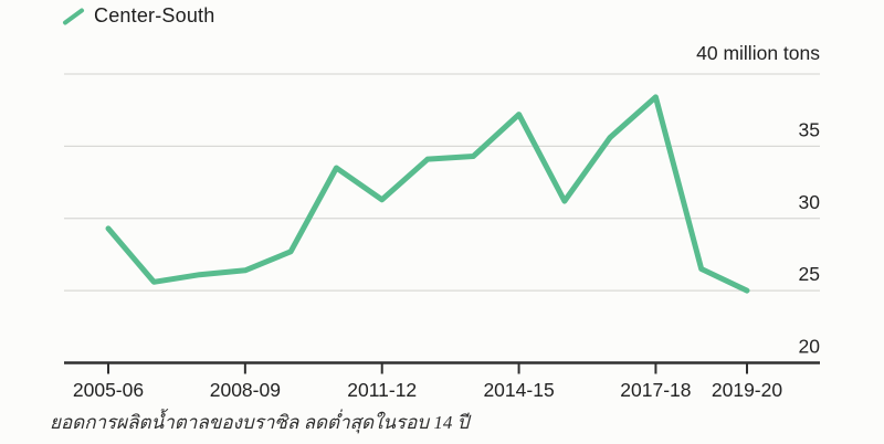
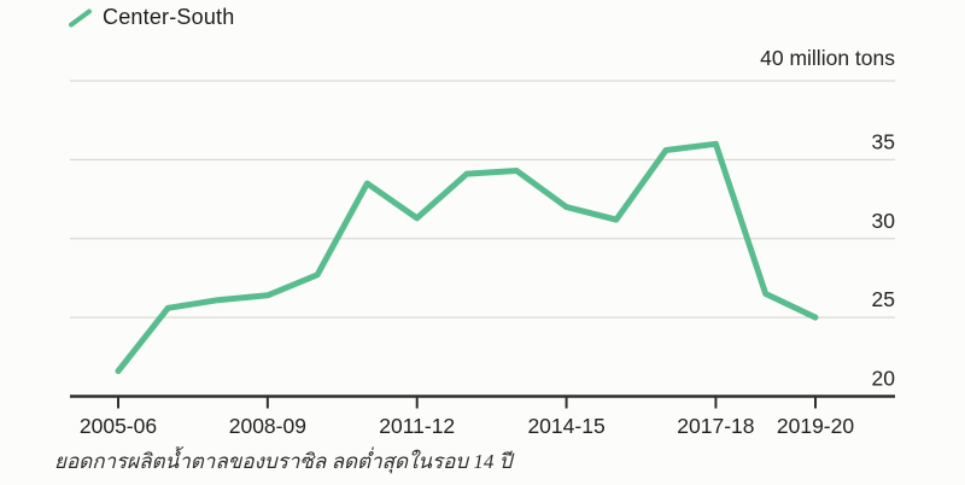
2005-06: 29.3 -> 21.6
2014-15: 37.2 -> 32.0
2017-18: 38.4 -> 36.0
